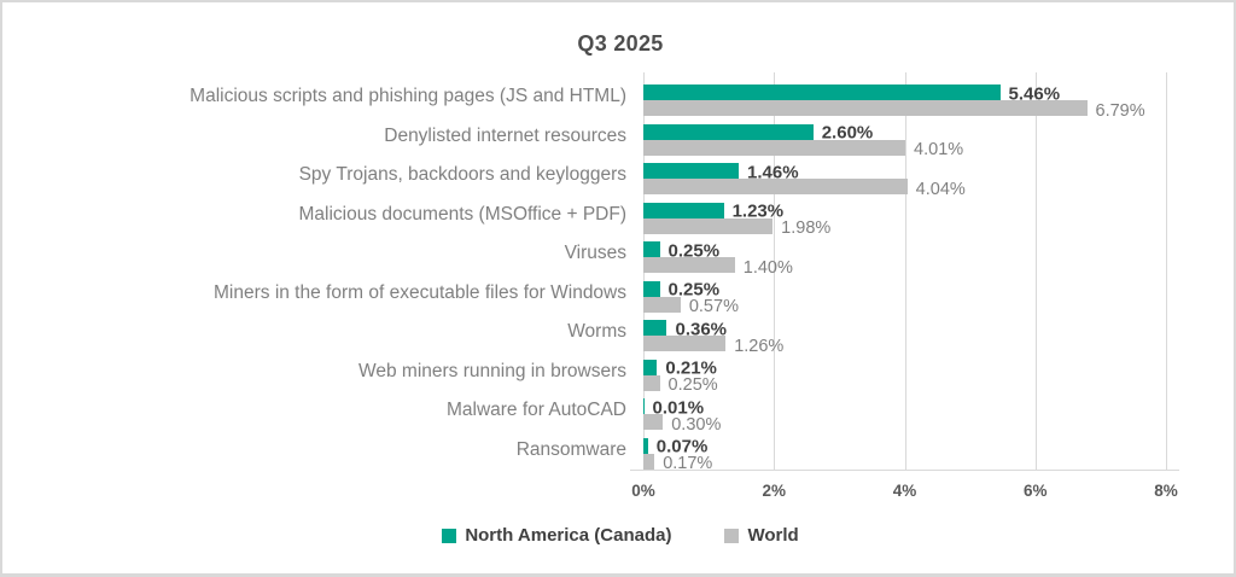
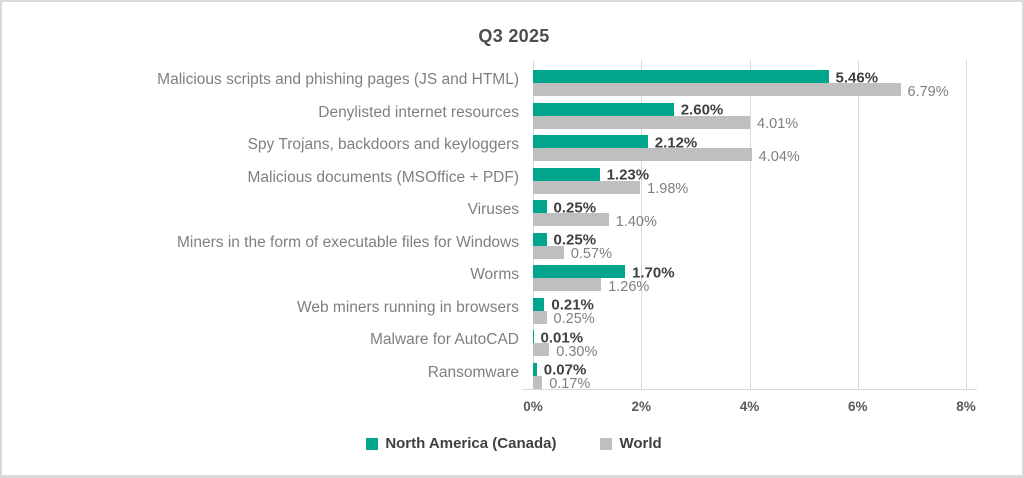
North America (Canada)/Spy Trojans, backdoors and keyloggers: 1.46% -> 2.12%
North America (Canada)/Worms: 0.36% -> 1.70%
